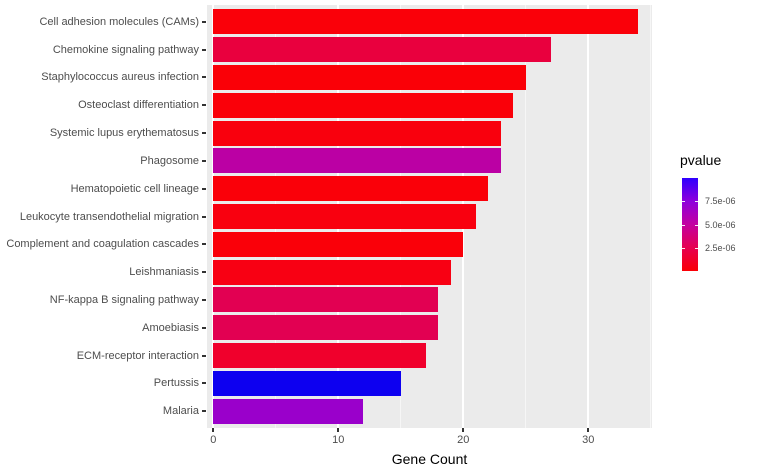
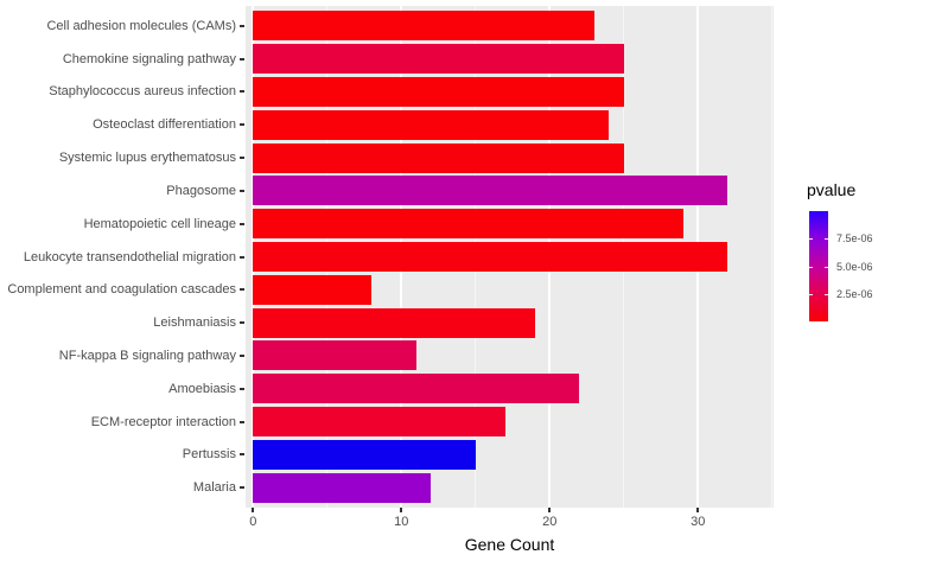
Cell adhesion molecules (CAMs): 34 -> 23
Chemokine signaling pathway: 27 -> 25
Systemic lupus erythematosus: 23 -> 25
Phagosome: 23 -> 32
Hematopoietic cell lineage: 22 -> 29
Leukocyte transendothelial migration: 21 -> 32
Complement and coagulation cascades: 20 -> 8
NF-kappa B signaling pathway: 18 -> 11
Amoebiasis: 18 -> 22
